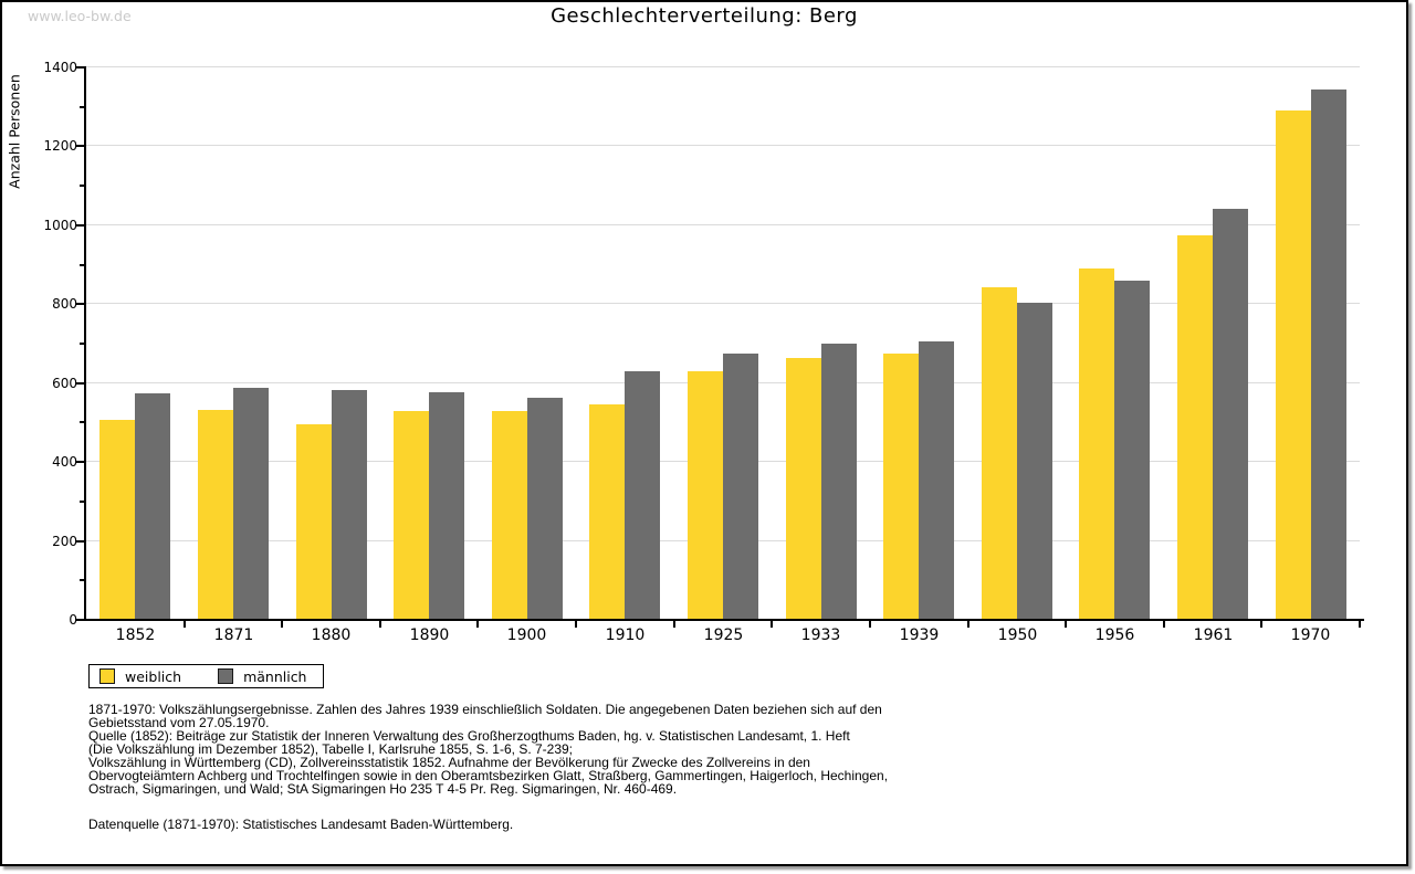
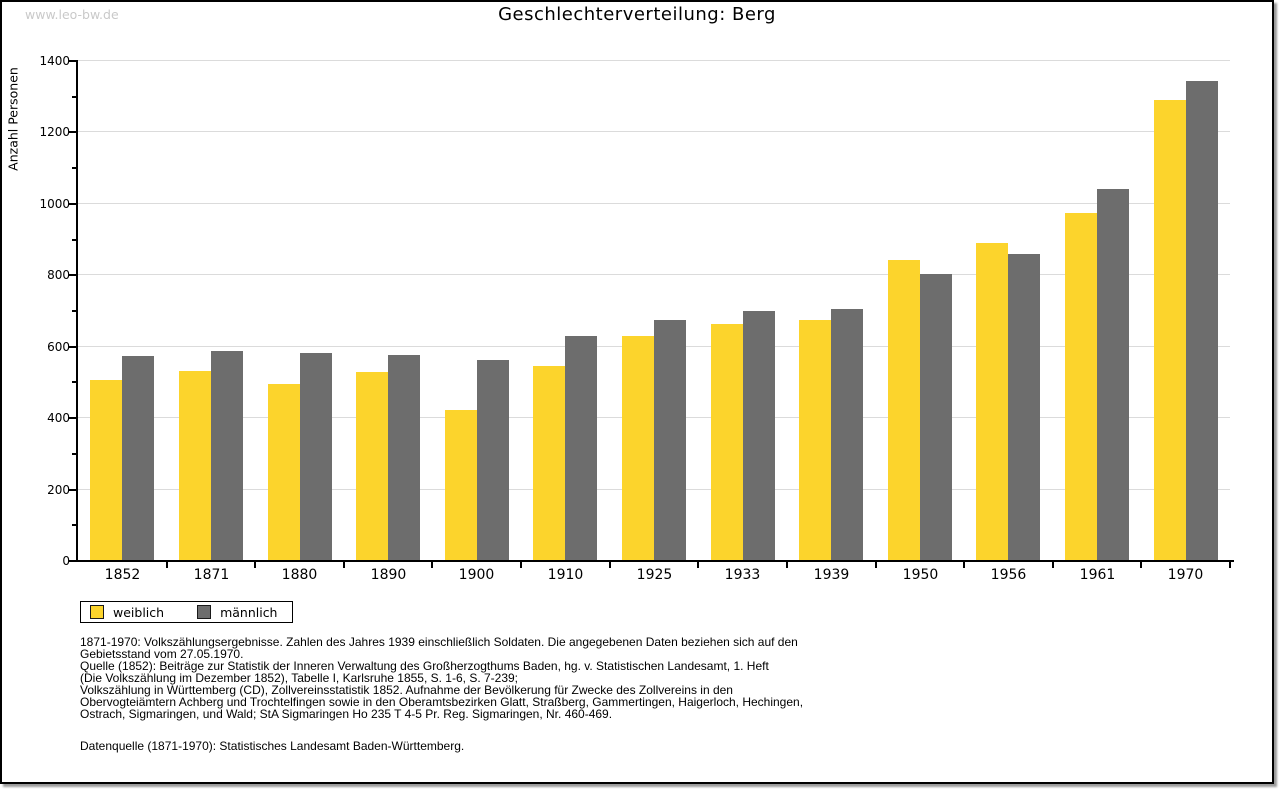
weiblich/1900: 520 -> 420
